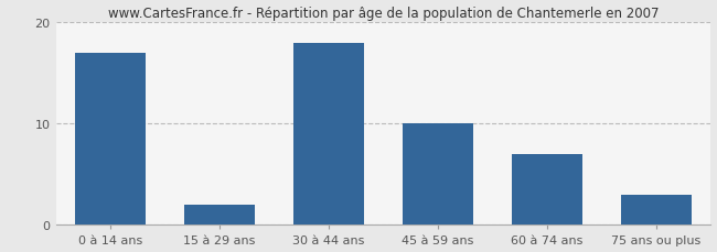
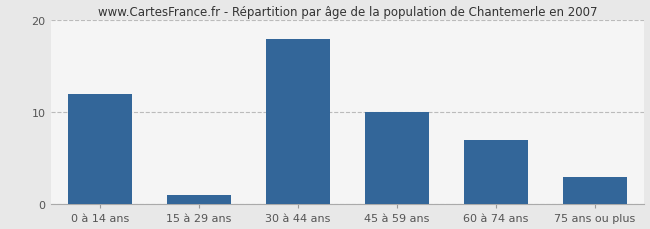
0 à 14 ans: 17 -> 12
15 à 29 ans: 2 -> 1
